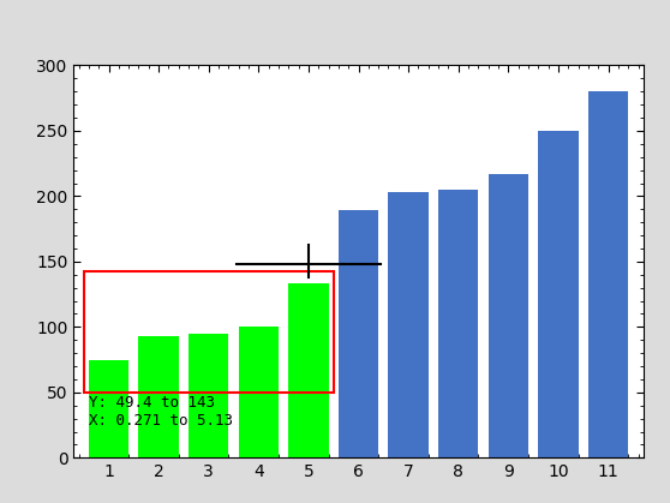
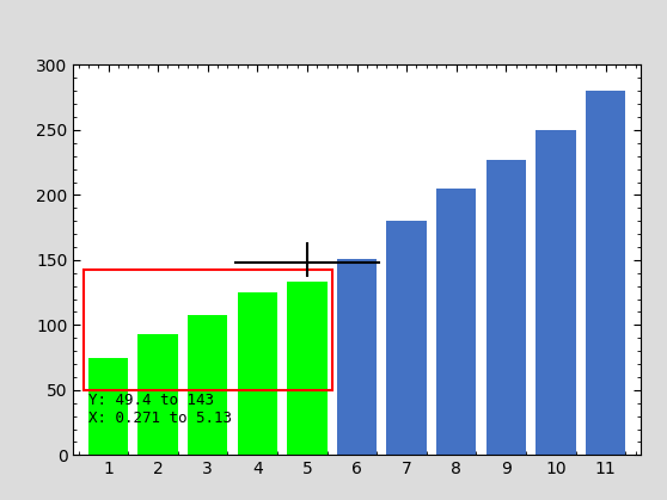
3: 95 -> 108
4: 100 -> 125
6: 189 -> 151
7: 203 -> 180
9: 217 -> 227
